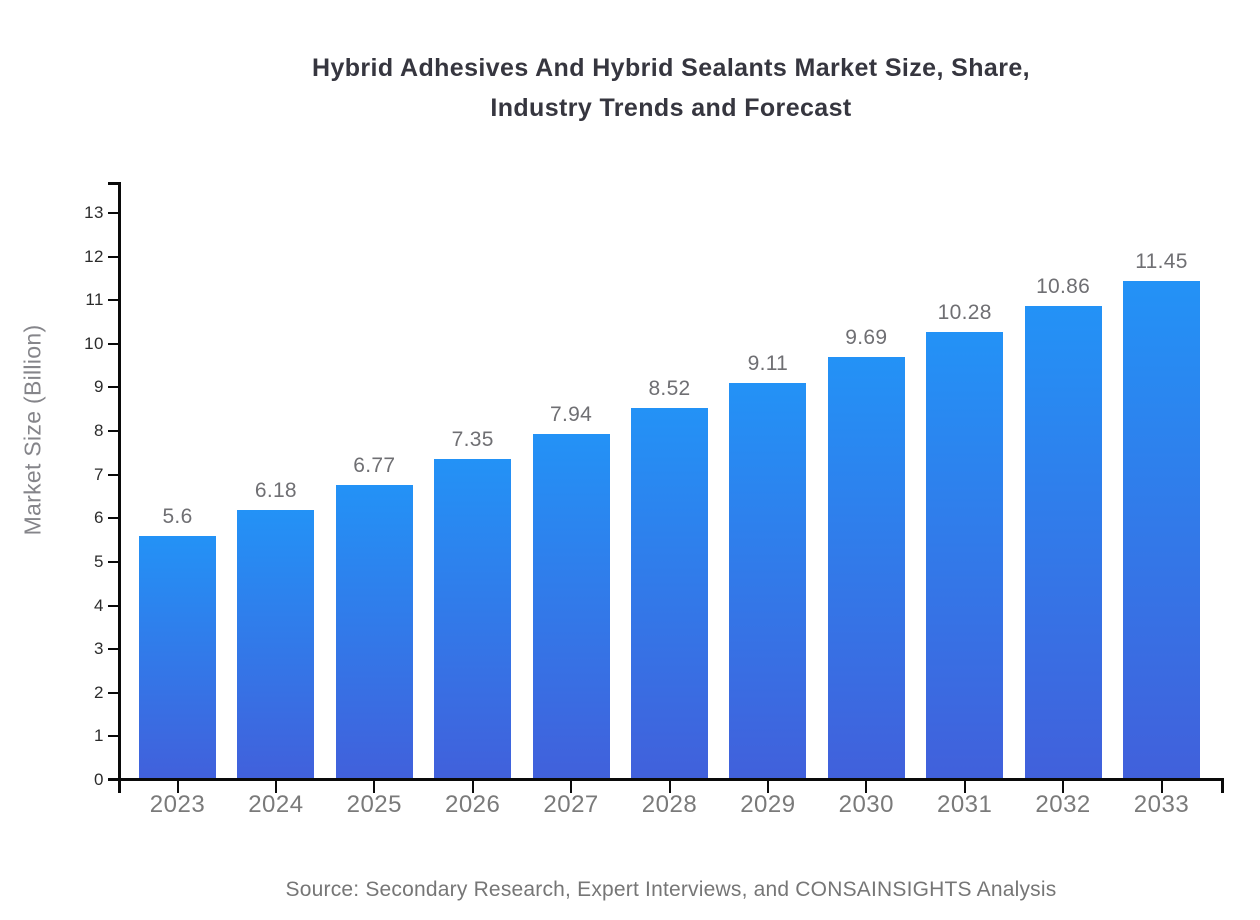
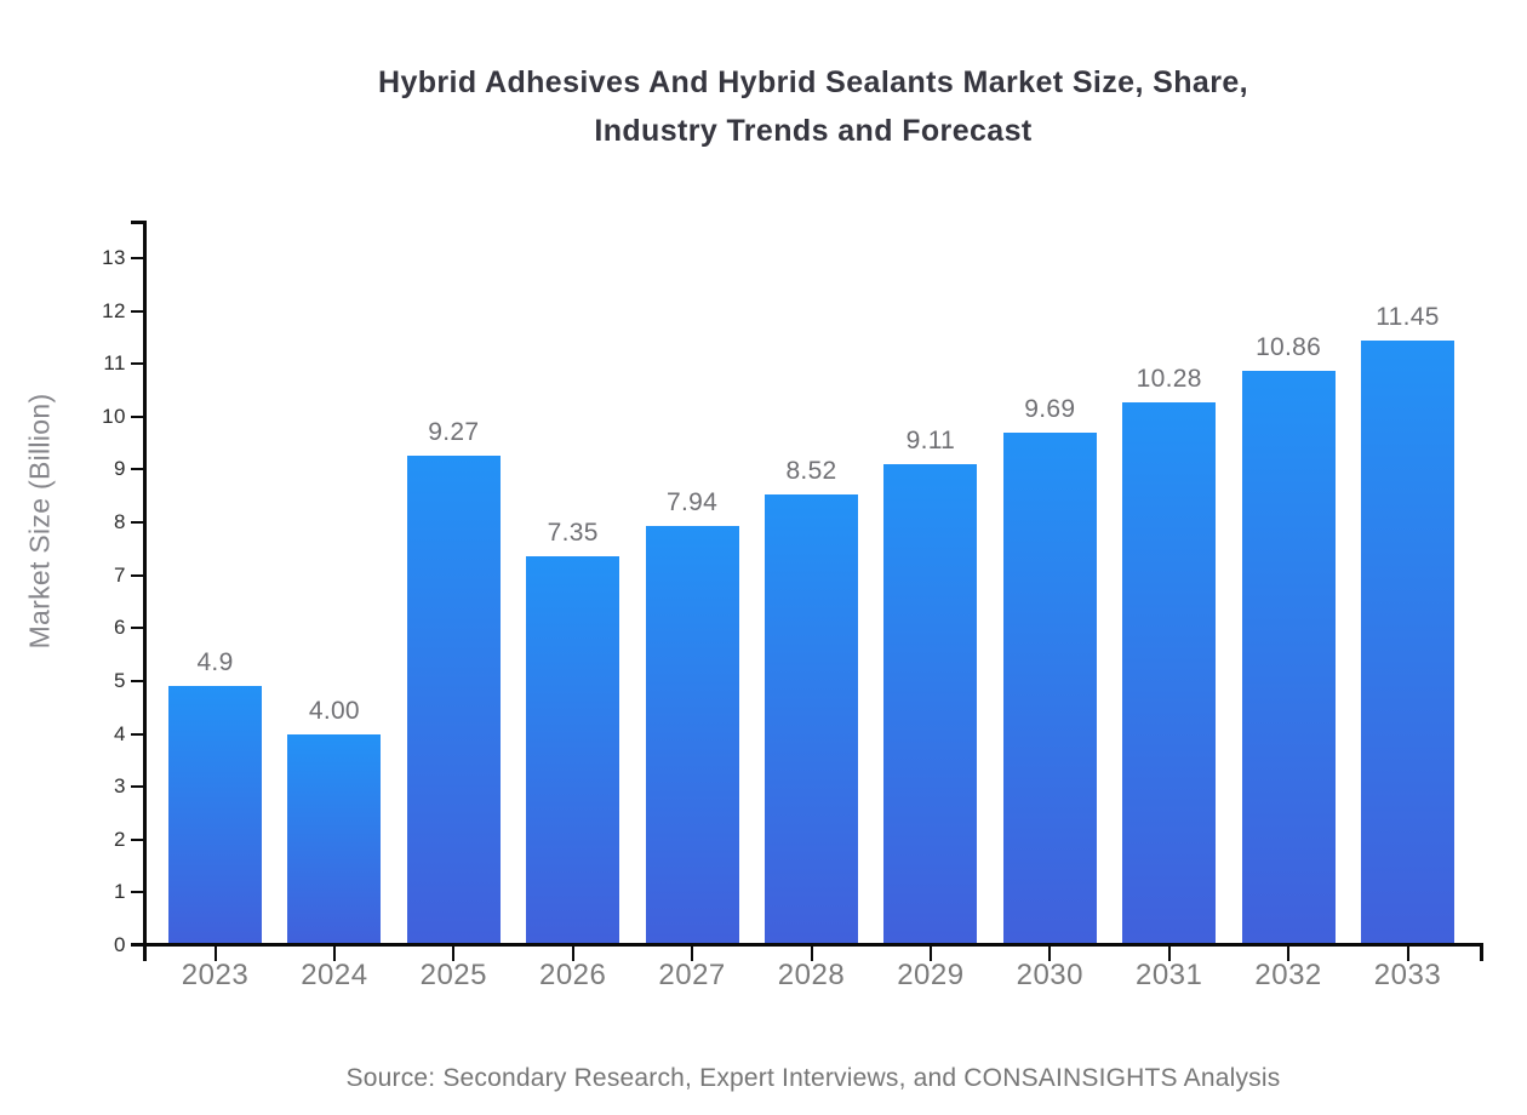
2023: 5.6 -> 4.9
2024: 6.18 -> 4.00
2025: 6.77 -> 9.27
